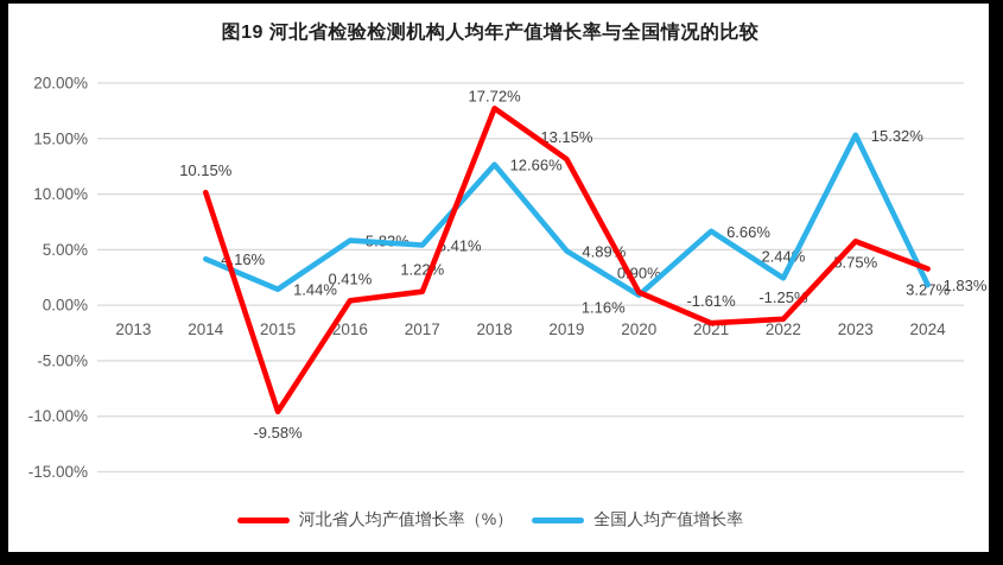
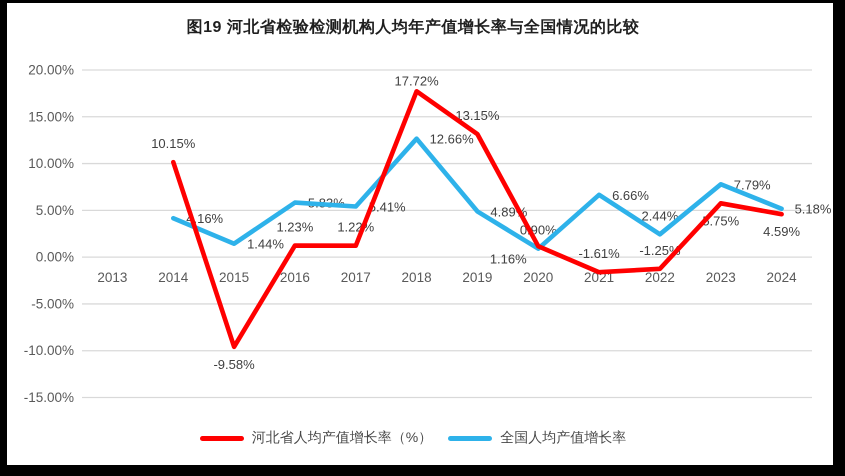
河北省人均产值增长率（%）/2016: 0.41% -> 1.23%
全国人均产值增长率/2023: 15.32% -> 7.79%
河北省人均产值增长率（%）/2024: 3.27% -> 4.59%
全国人均产值增长率/2024: 1.83% -> 5.18%
